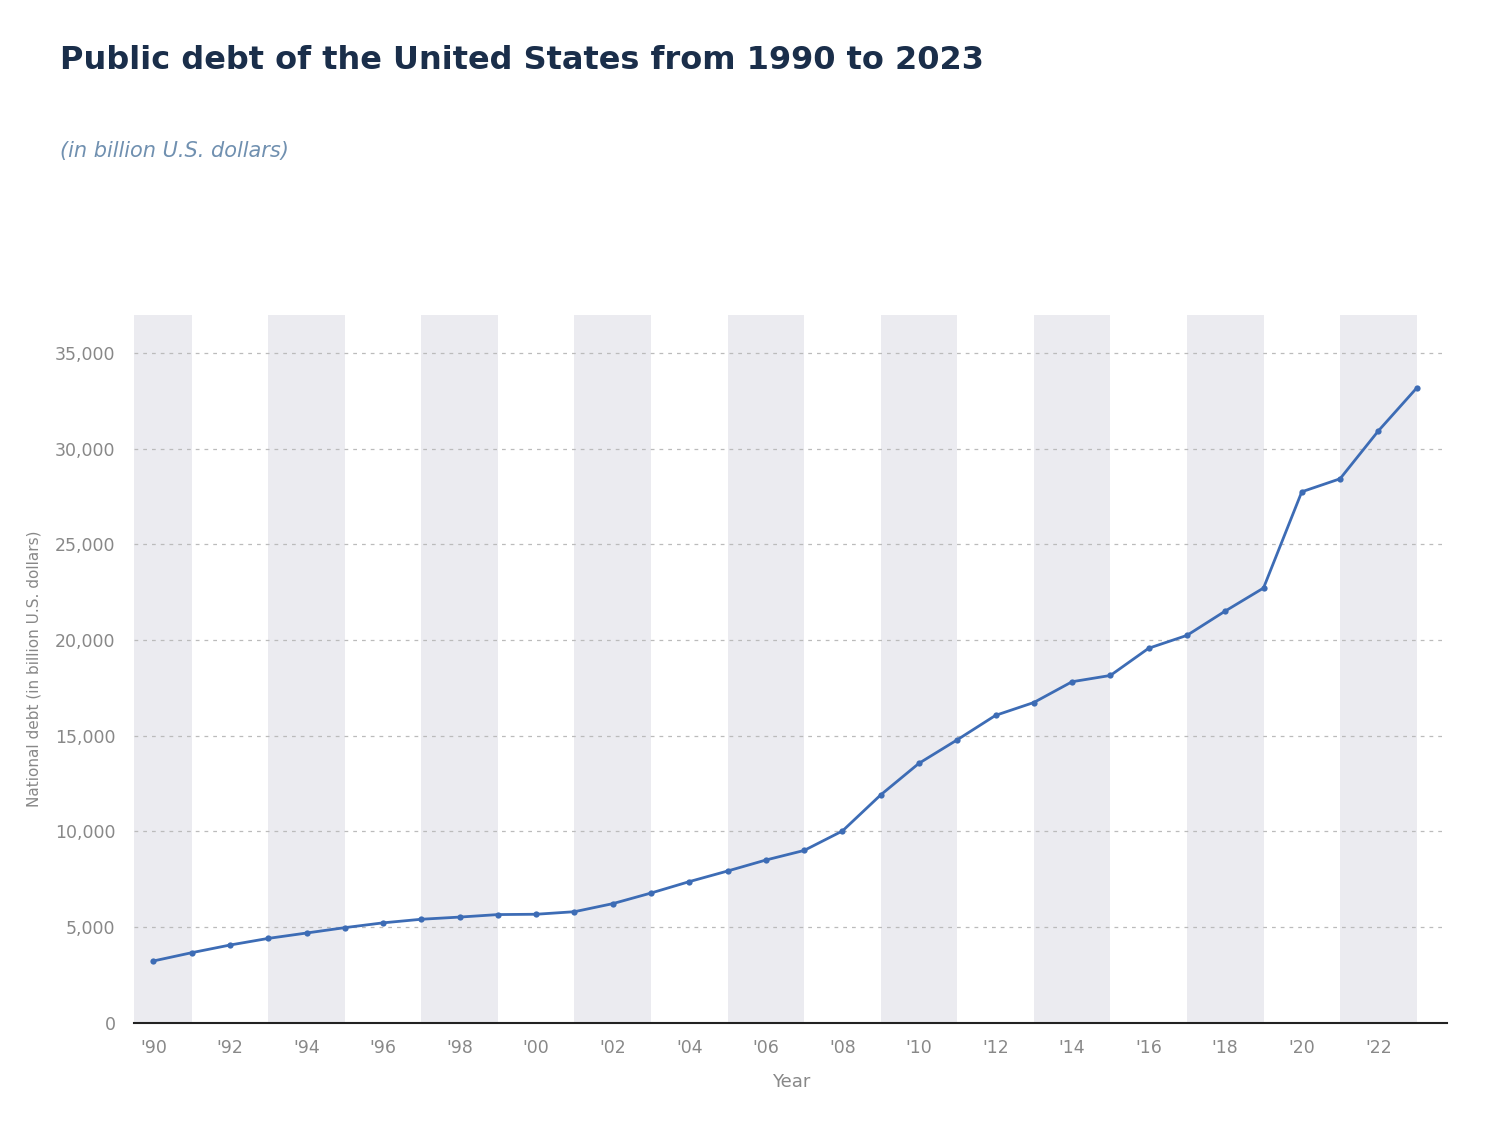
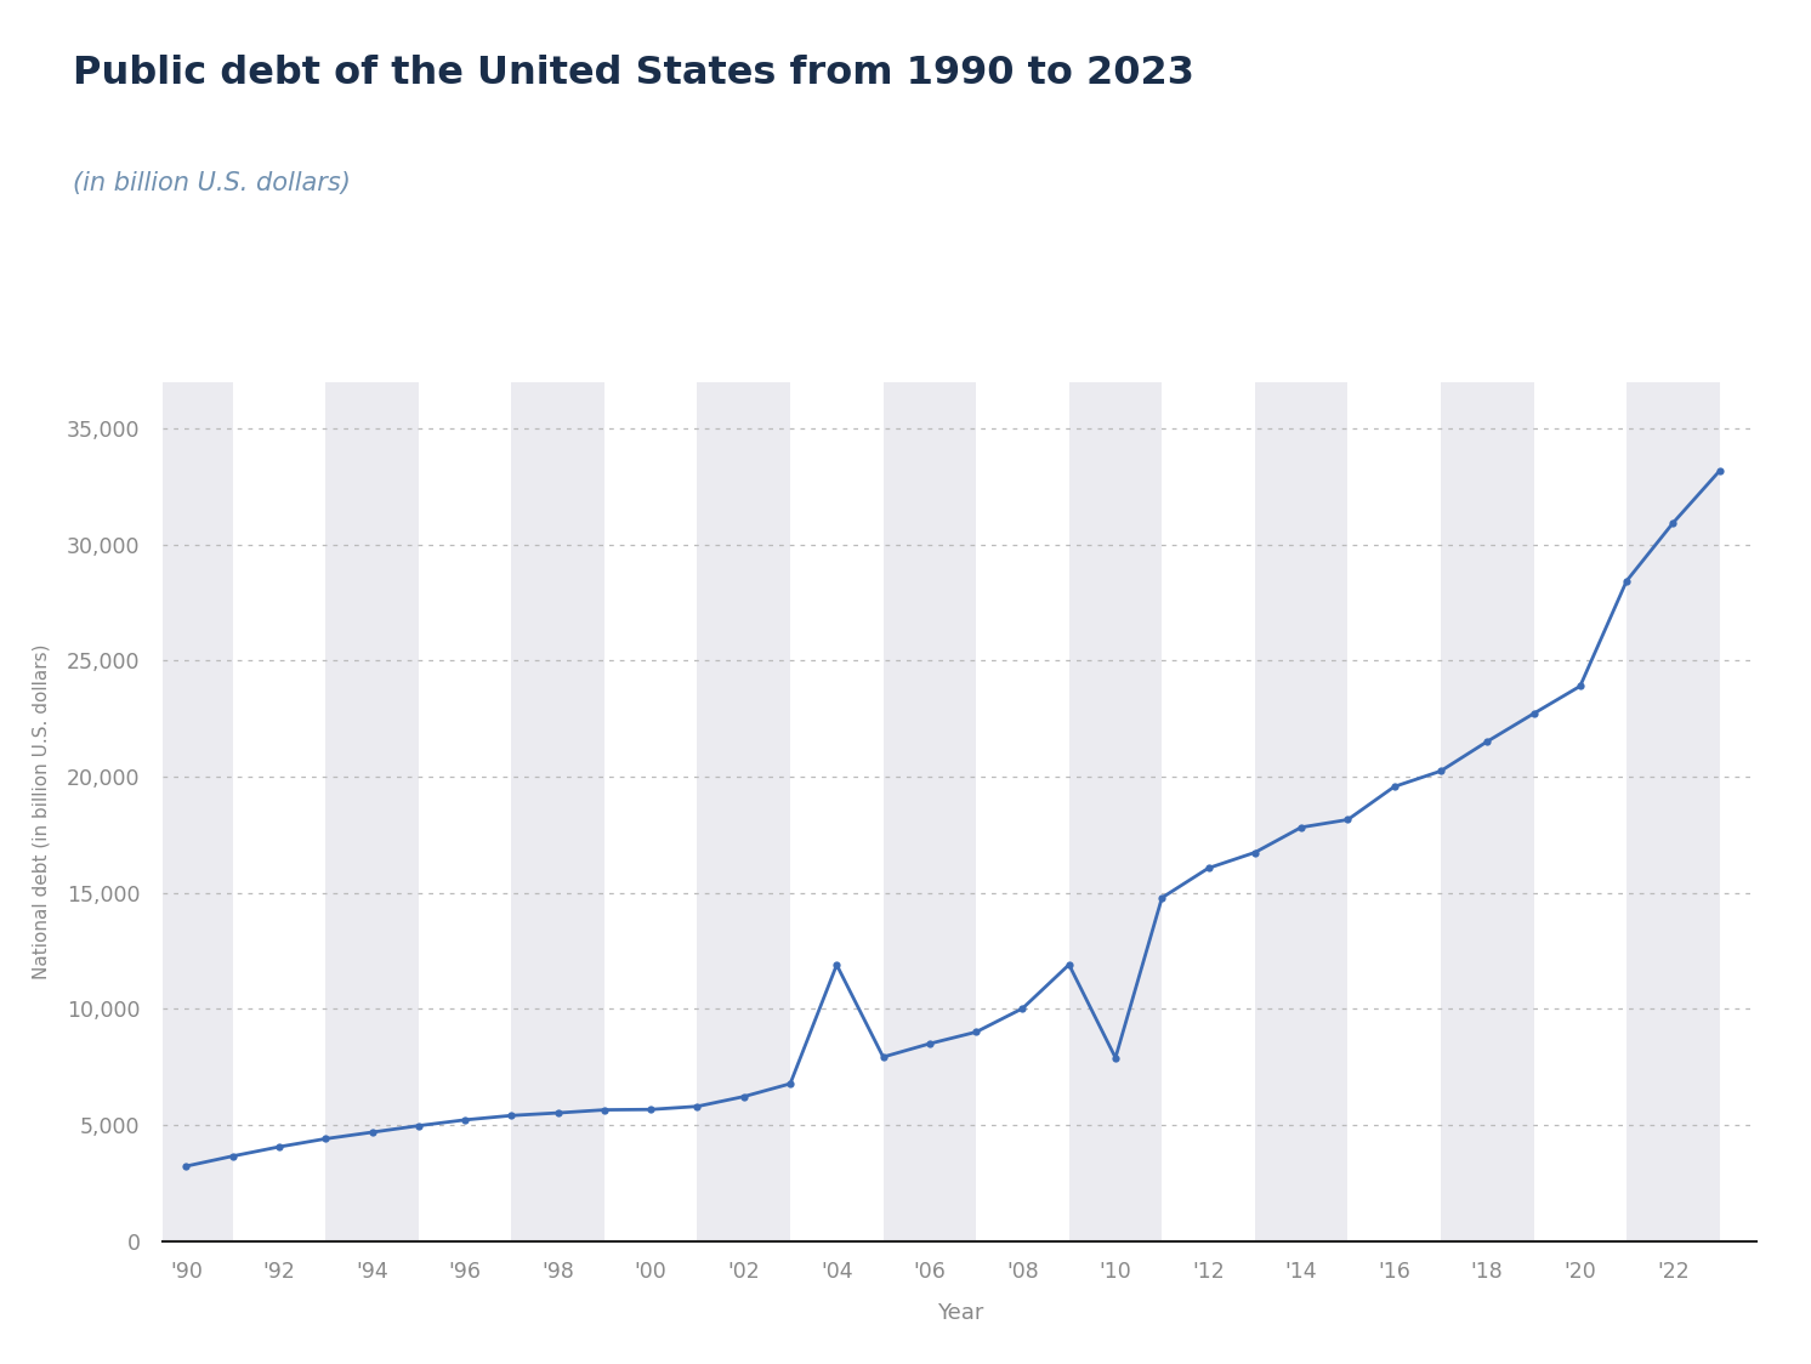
'04: 7,400 -> 11,900
'10: 13,600 -> 7,900
'20: 27,700 -> 23,900
